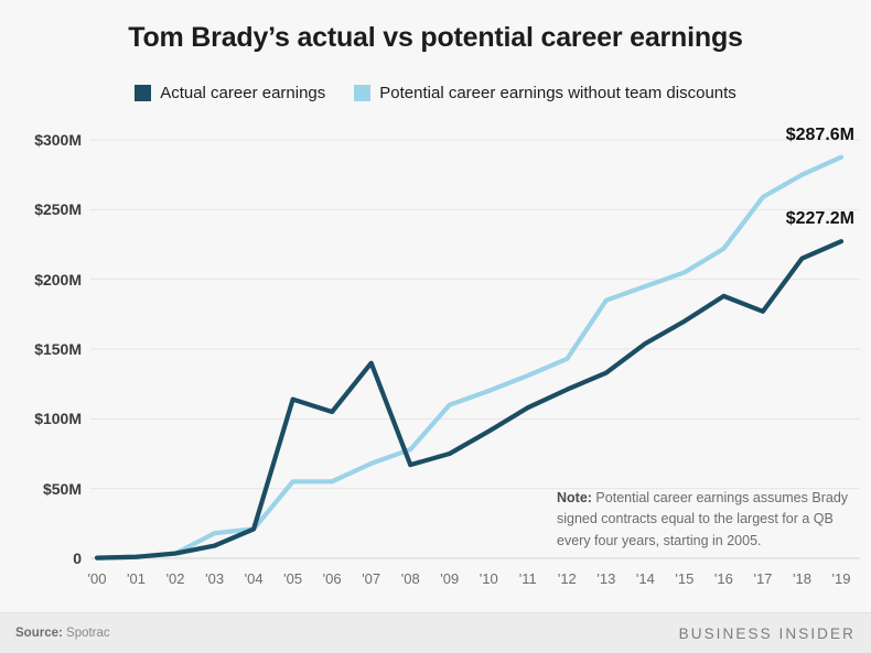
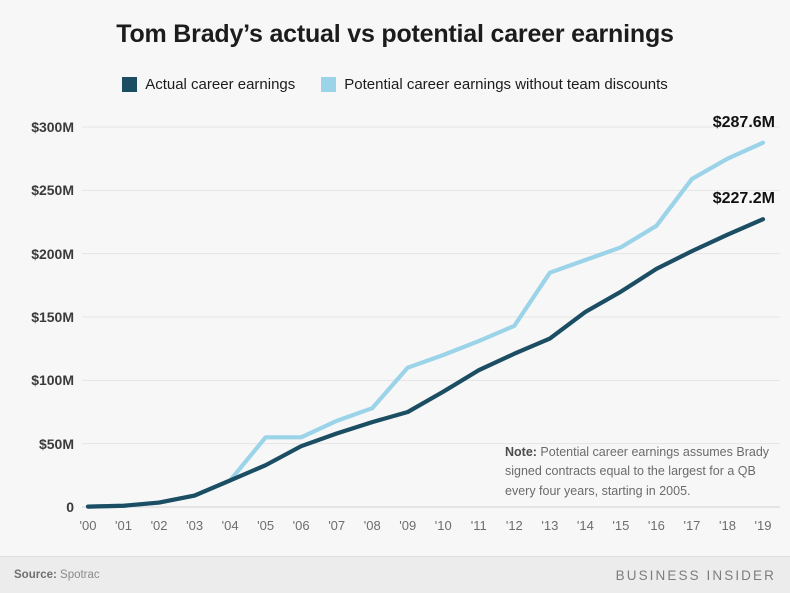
Potential career earnings without team discounts/'03: $18M -> $9M
Actual career earnings/'05: $114M -> $33M
Actual career earnings/'06: $105M -> $48M
Actual career earnings/'07: $140M -> $58M
Actual career earnings/'17: $177M -> $202M
